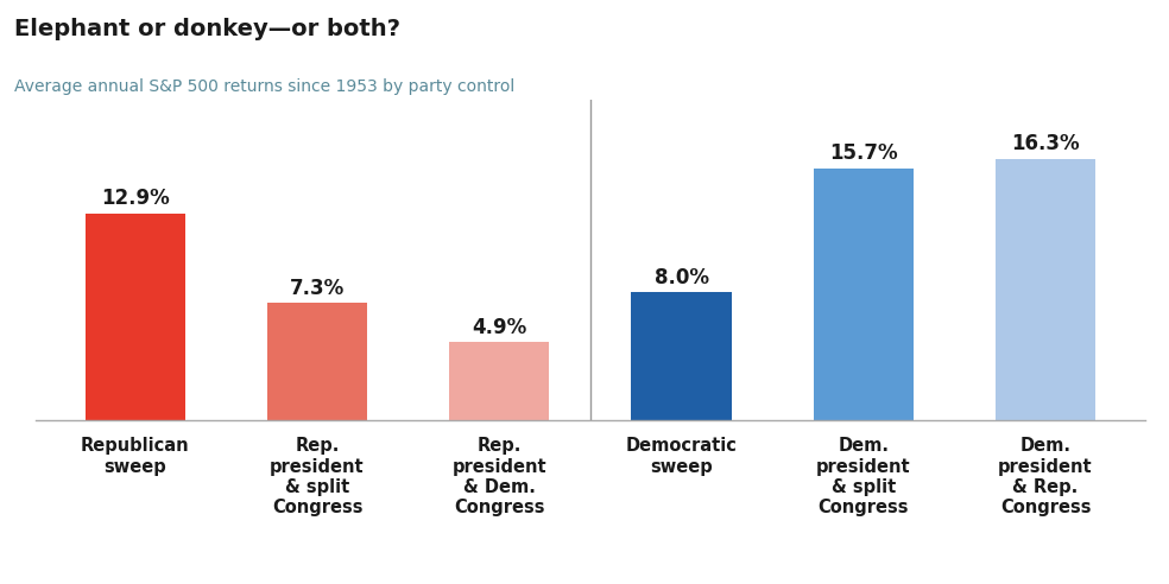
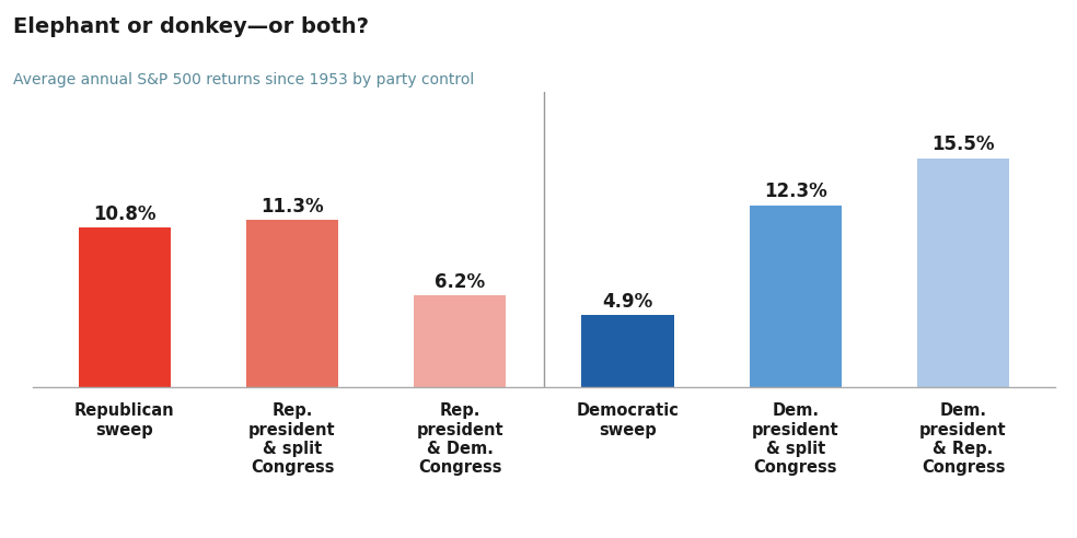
Republican sweep: 12.9% -> 10.8%
Rep. president & split Congress: 7.3% -> 11.3%
Rep. president & Dem. Congress: 4.9% -> 6.2%
Democratic sweep: 8.0% -> 4.9%
Dem. president & split Congress: 15.7% -> 12.3%
Dem. president & Rep. Congress: 16.3% -> 15.5%
